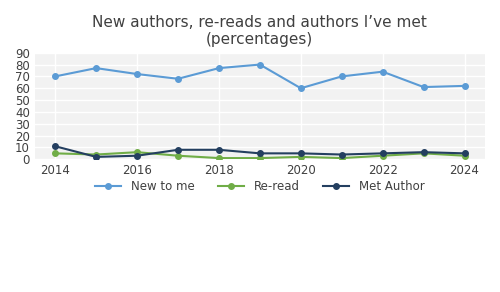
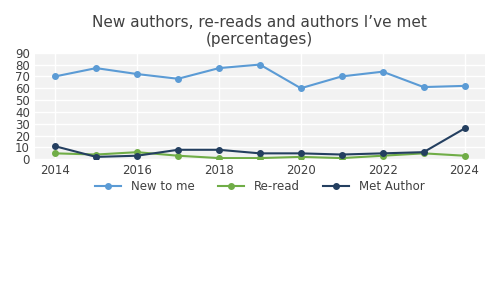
Met Author/2024: 5 -> 26
